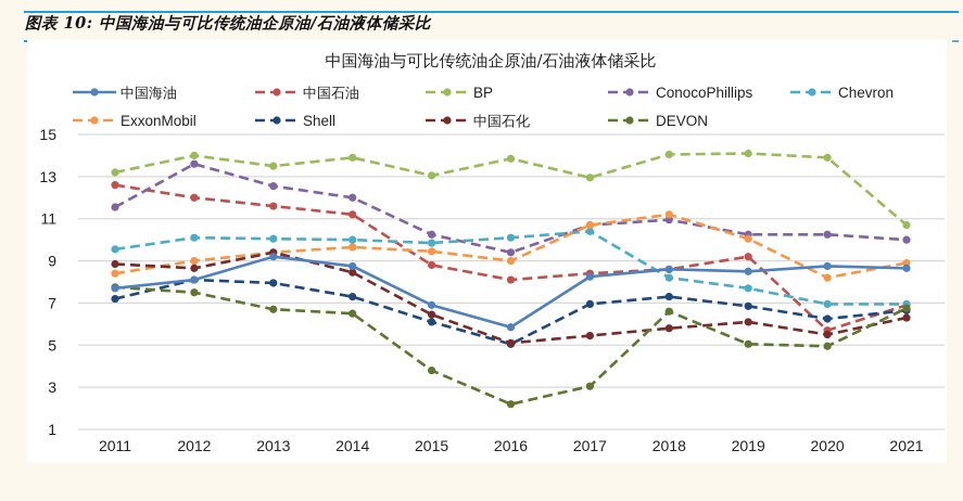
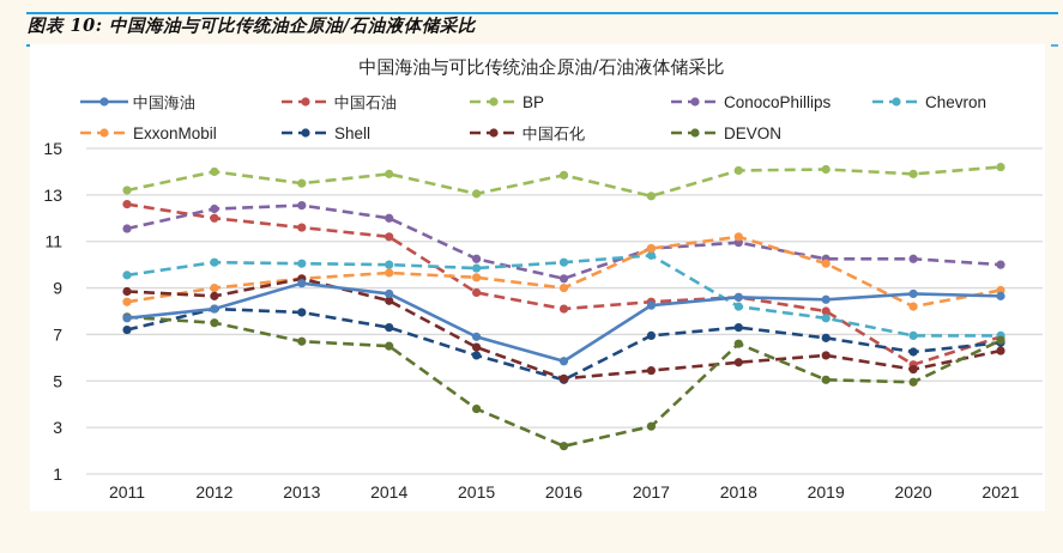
ConocoPhillips/2012: 13.6 -> 12.4
中国石油/2019: 9.2 -> 8.0
BP/2021: 10.7 -> 14.2
